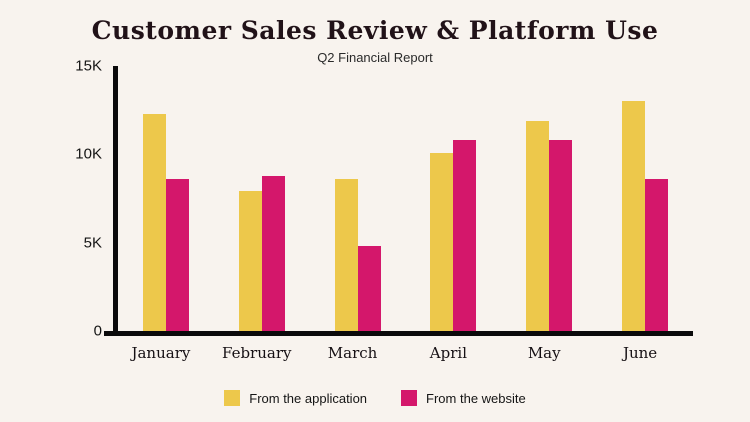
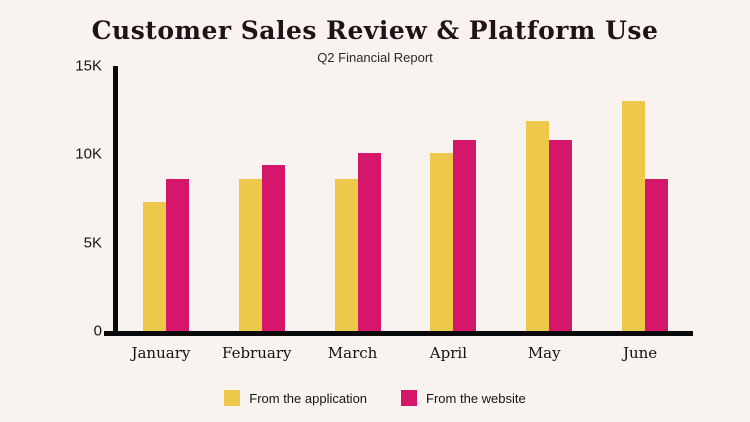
From the application/January: 12.3K -> 7.3K
From the application/February: 7.9K -> 8.6K
From the website/February: 8.8K -> 9.4K
From the website/March: 4.8K -> 10.1K
